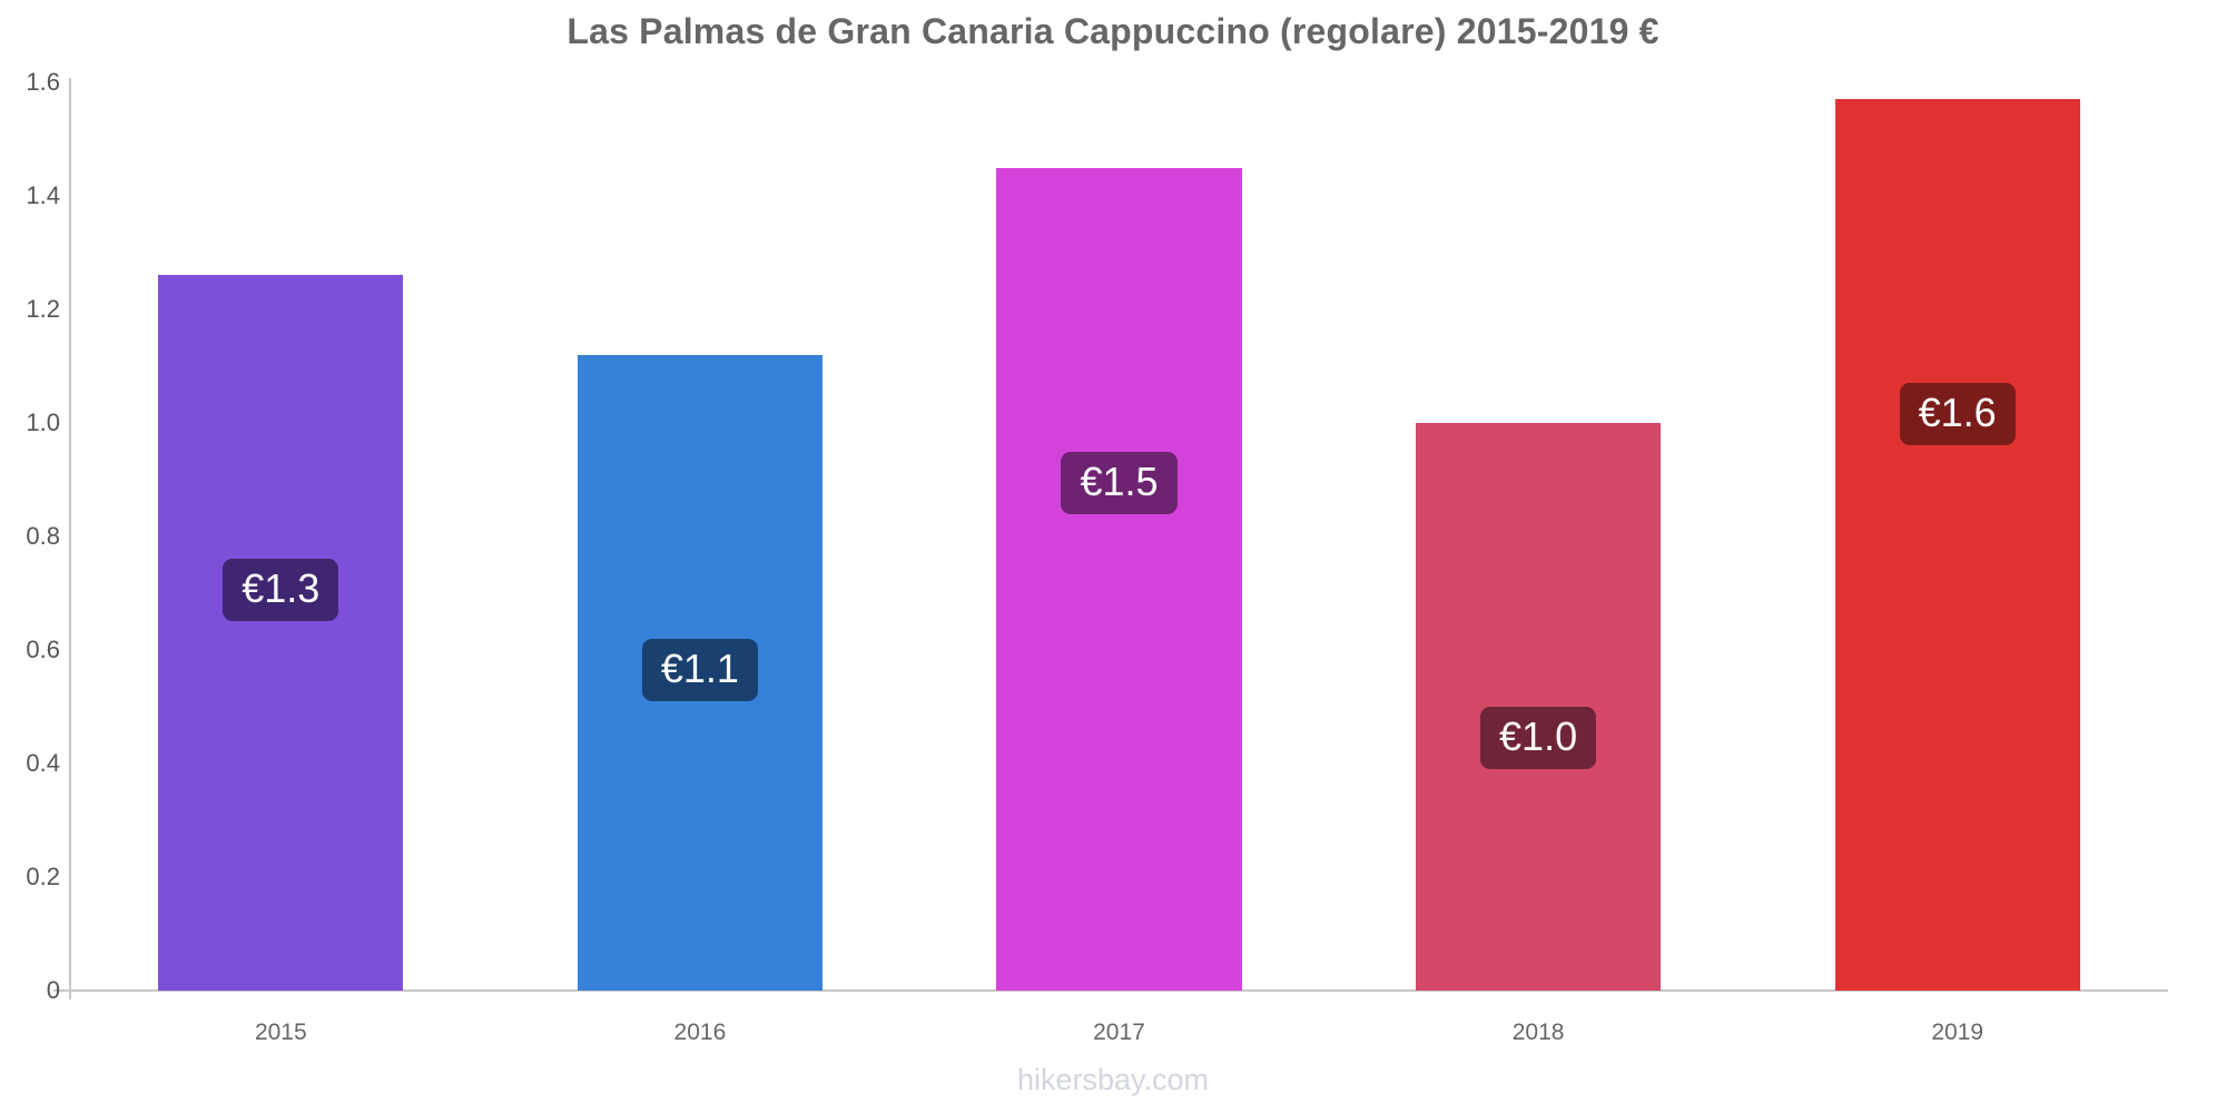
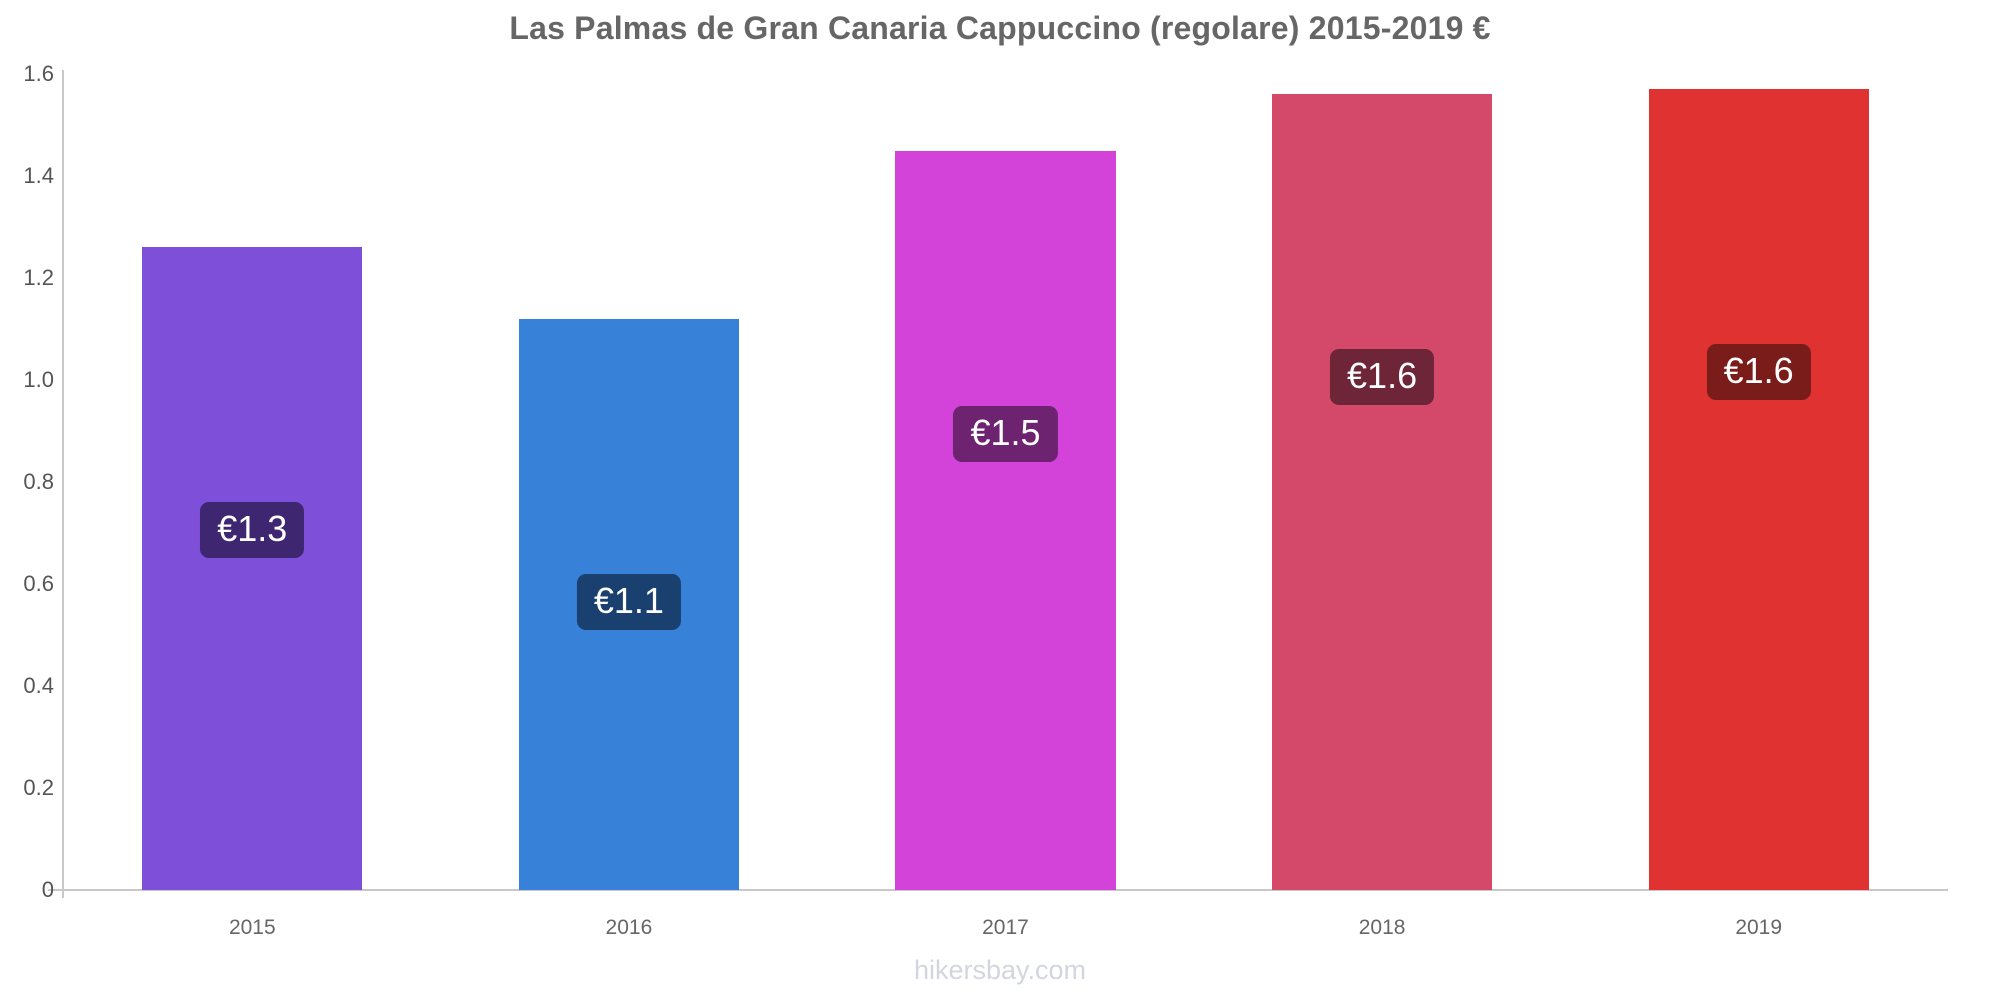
2018: €1.0 -> €1.6
